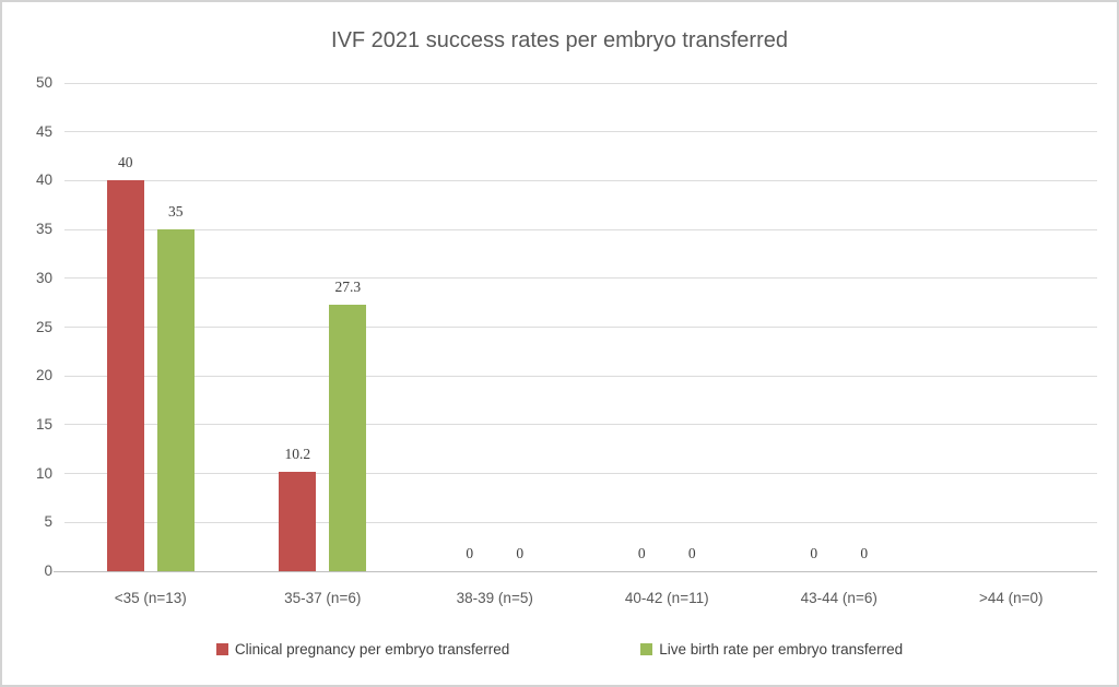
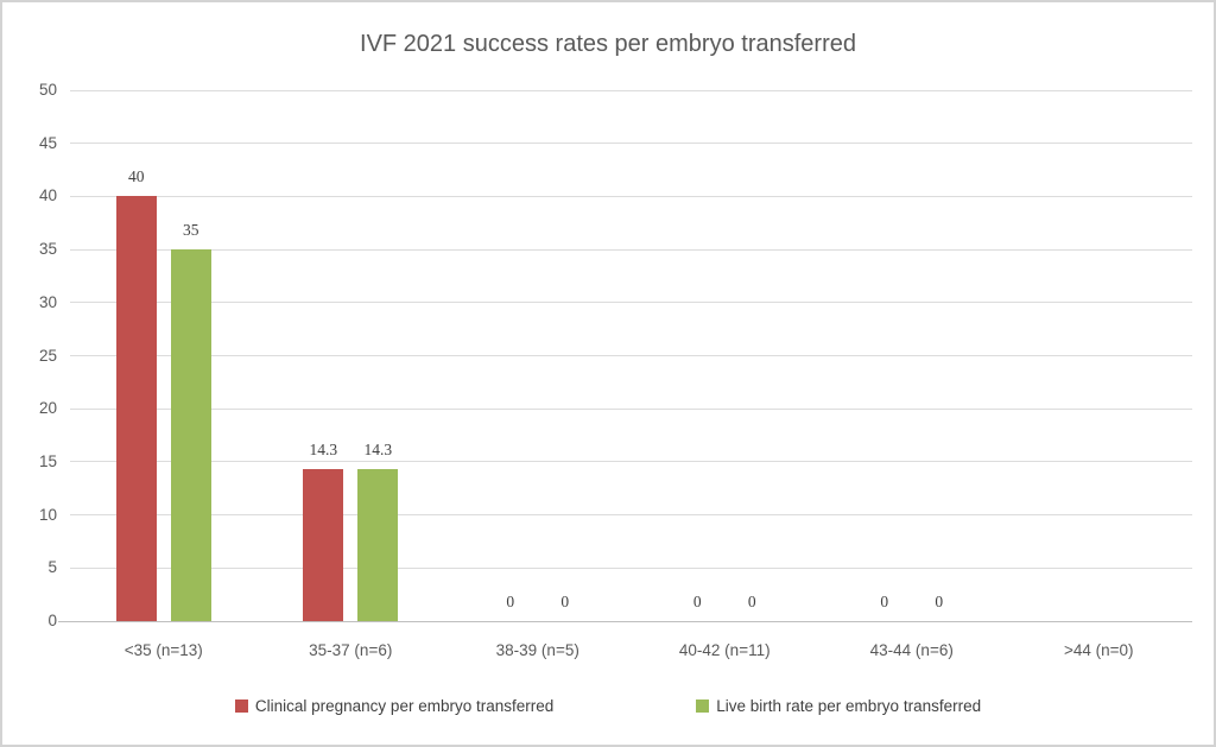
Clinical pregnancy per embryo transferred/35-37 (n=6): 10.2 -> 14.3
Live birth rate per embryo transferred/35-37 (n=6): 27.3 -> 14.3
